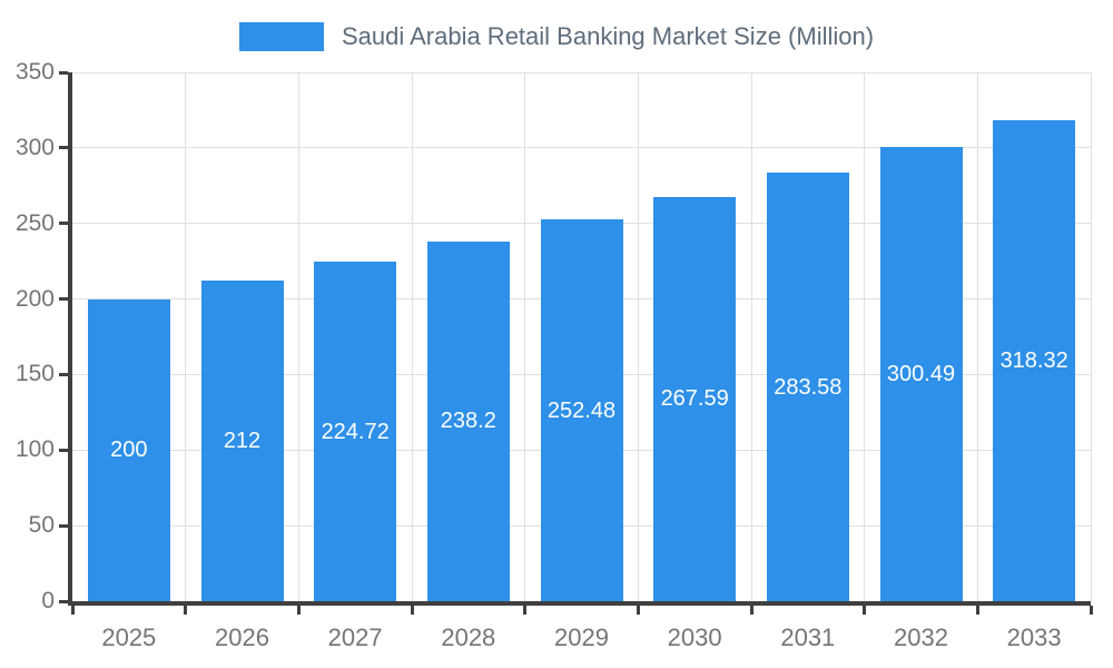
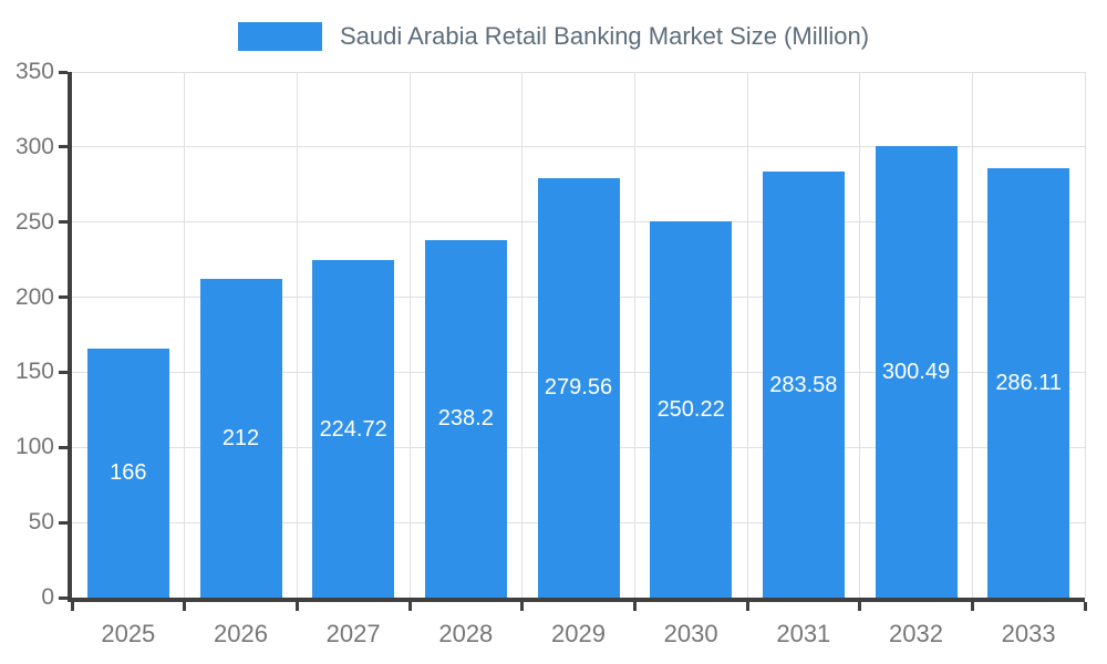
2025: 200 -> 166
2029: 252.48 -> 279.56
2030: 267.59 -> 250.22
2033: 318.32 -> 286.11
